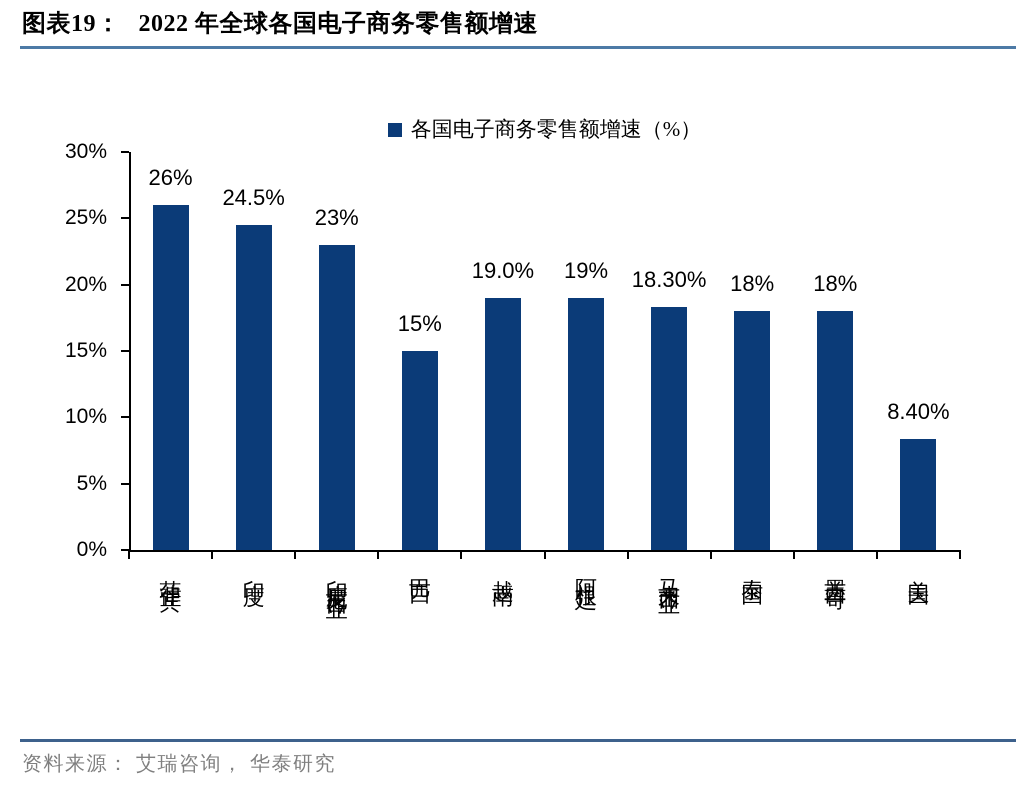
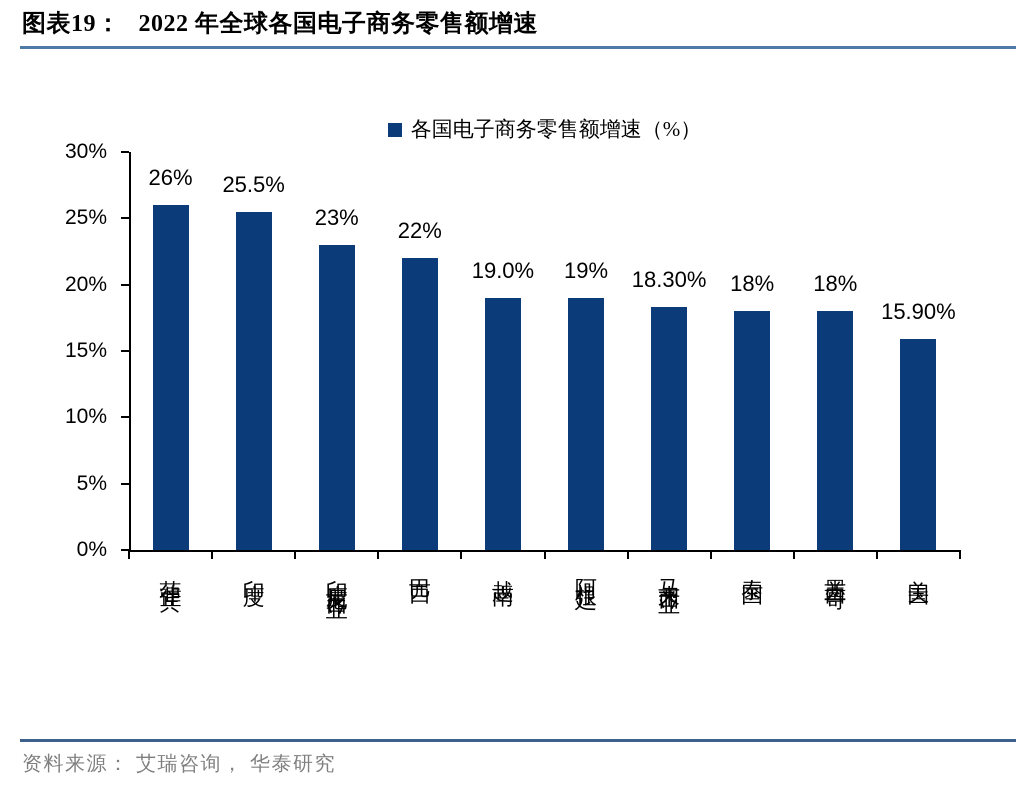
印度: 24.5% -> 25.5%
巴西: 15% -> 22%
美国: 8.40% -> 15.90%
